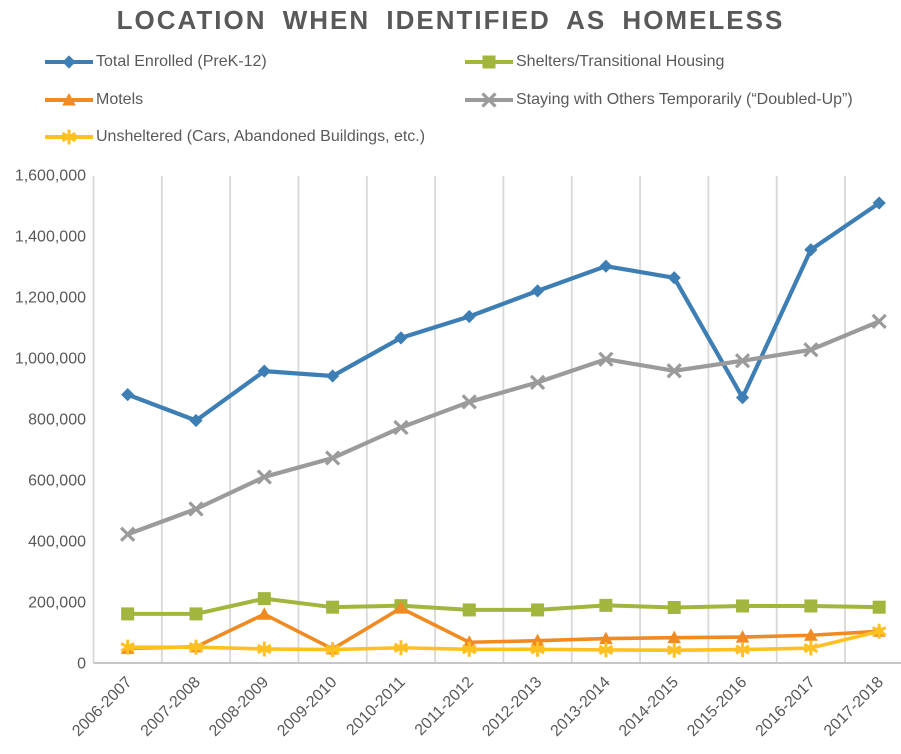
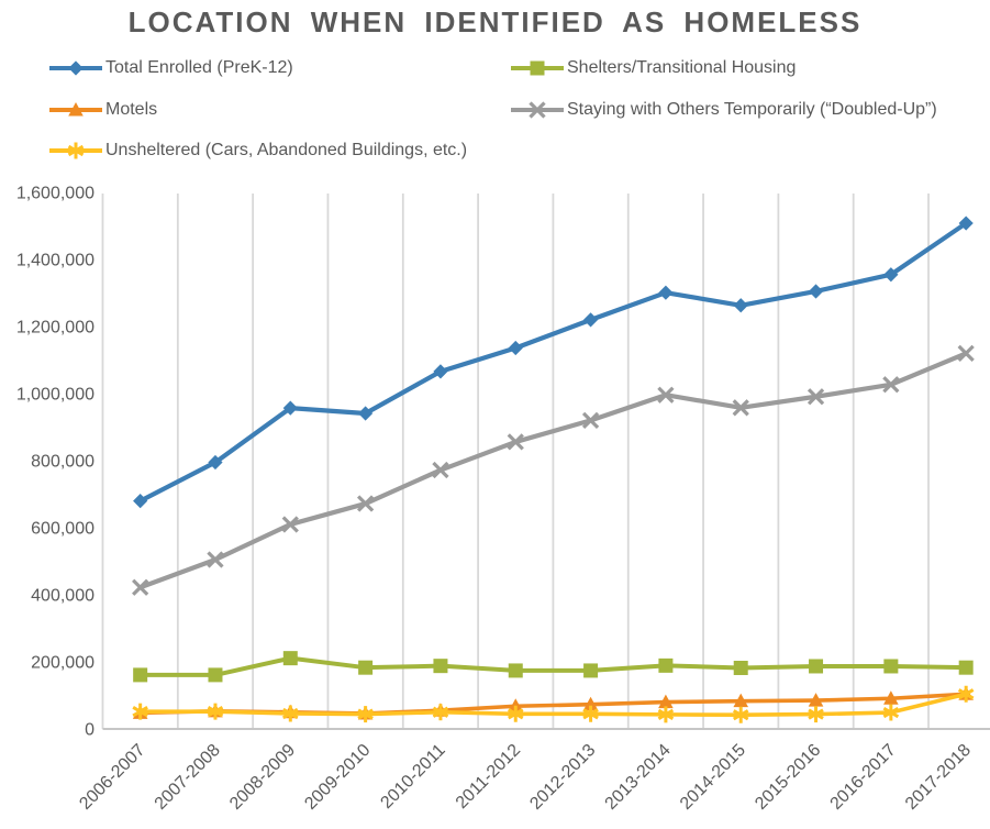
Total Enrolled (PreK-12)/2006-2007: 880000 -> 680000
Motels/2008-2009: 160000 -> 50000
Motels/2010-2011: 180000 -> 60000
Total Enrolled (PreK-12)/2015-2016: 870000 -> 1300000
